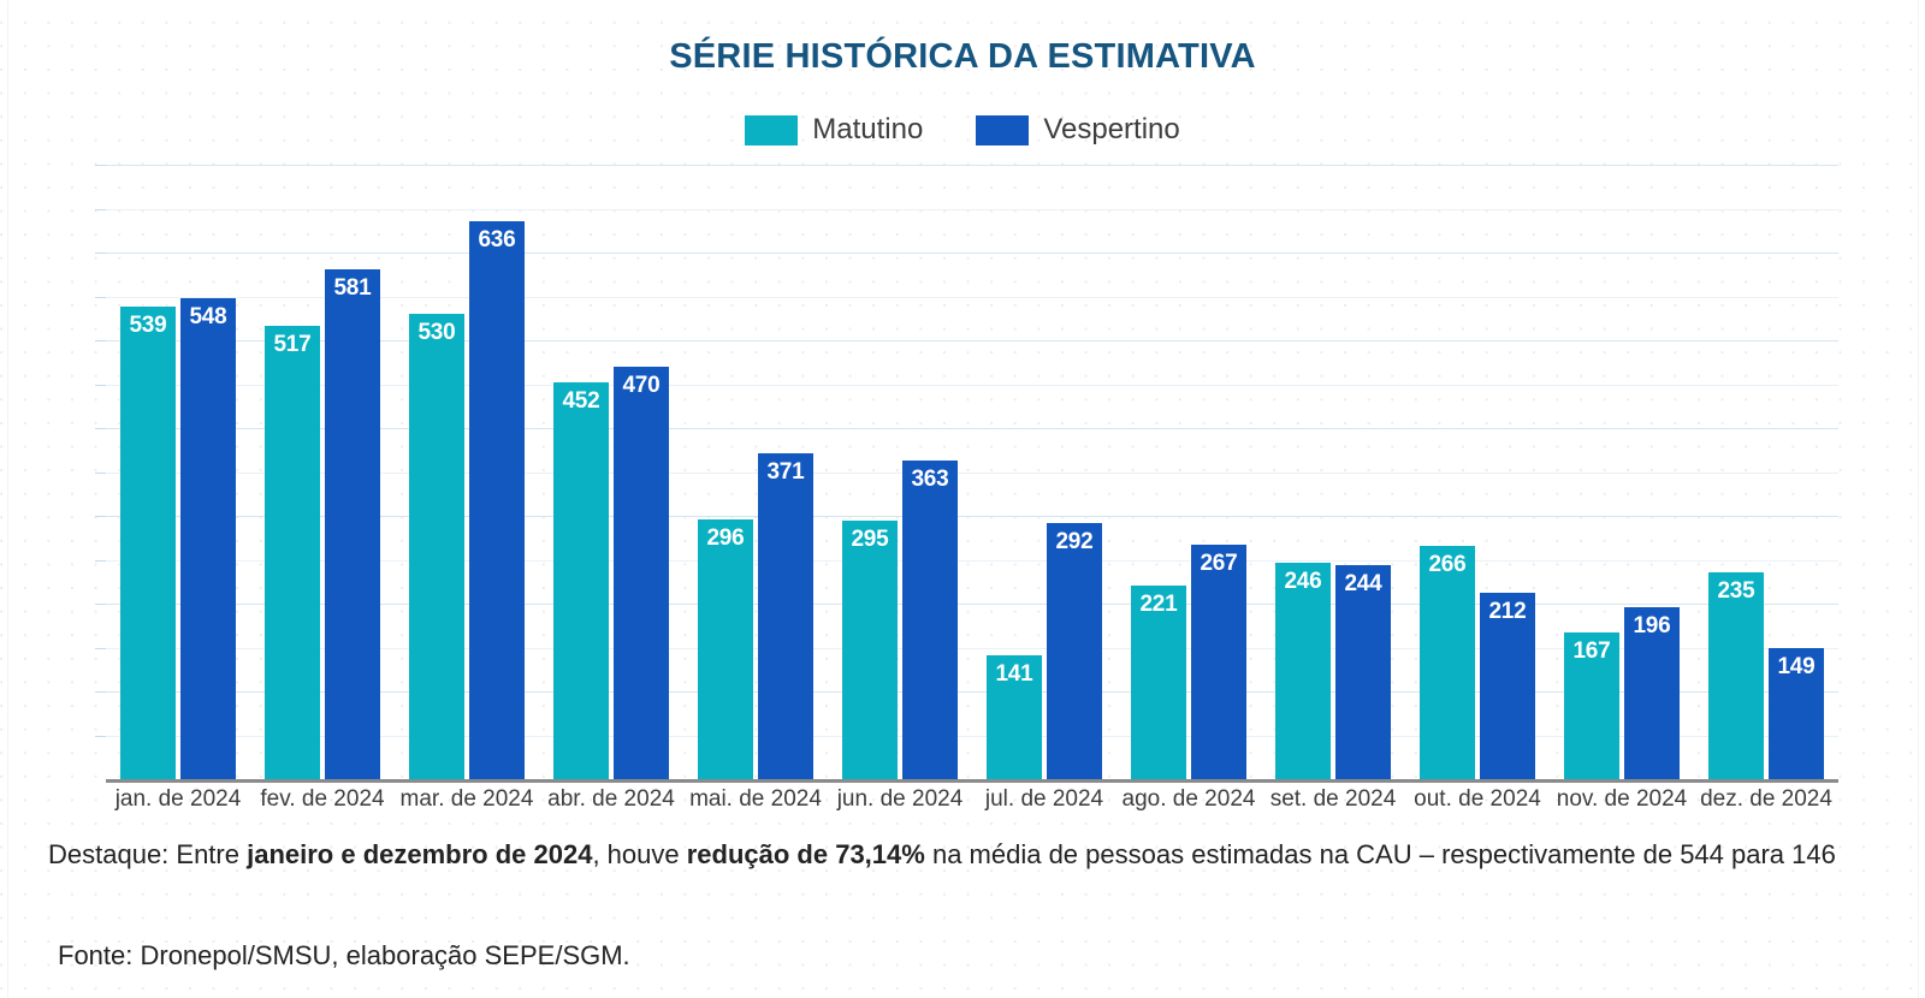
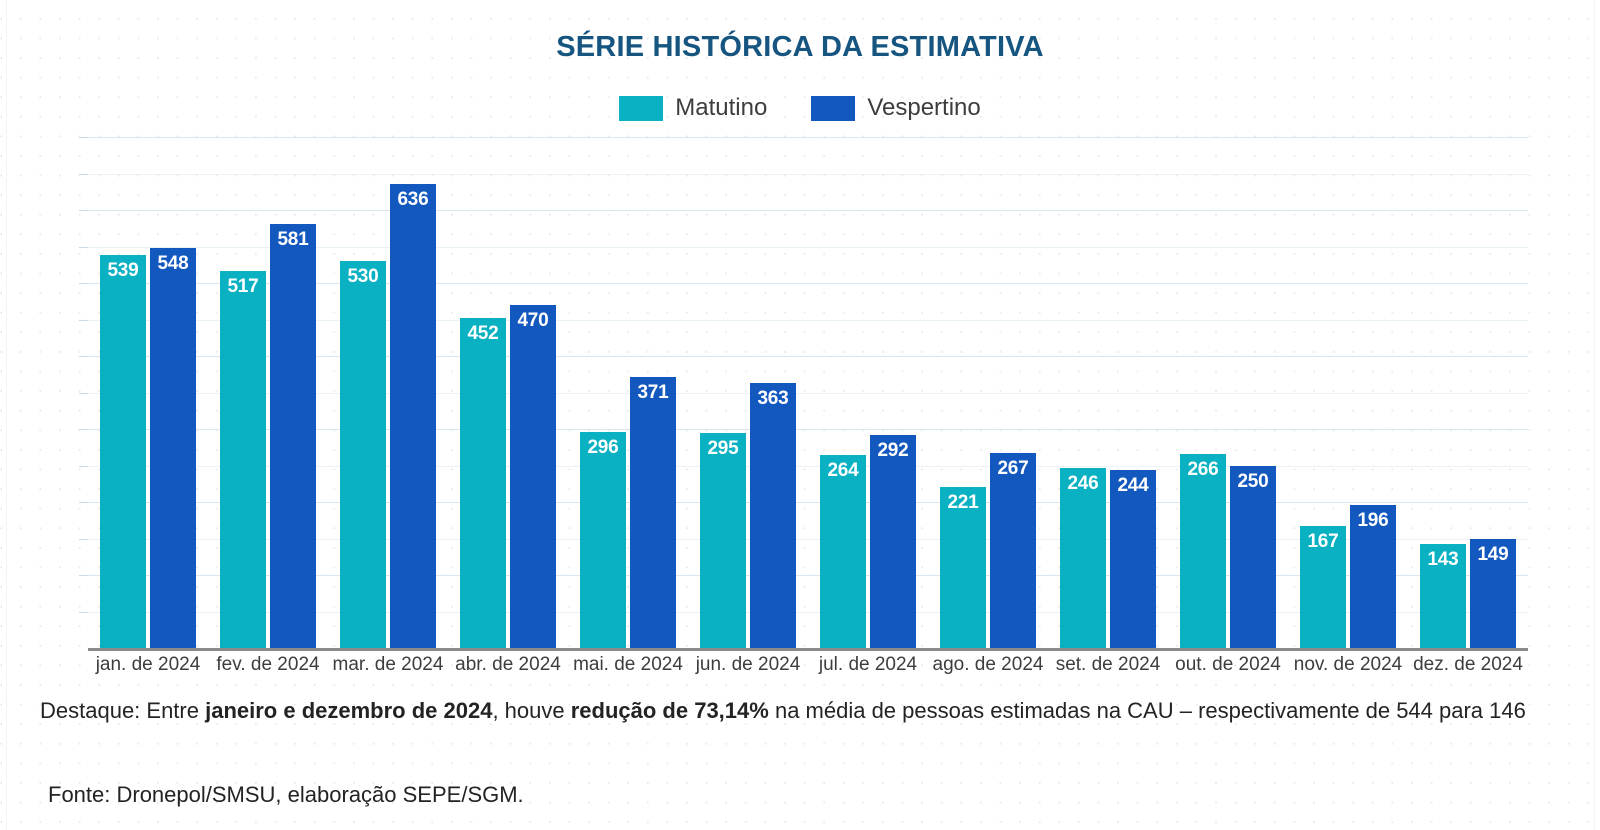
Matutino/jul. de 2024: 141 -> 264
Vespertino/out. de 2024: 212 -> 250
Matutino/dez. de 2024: 235 -> 143
